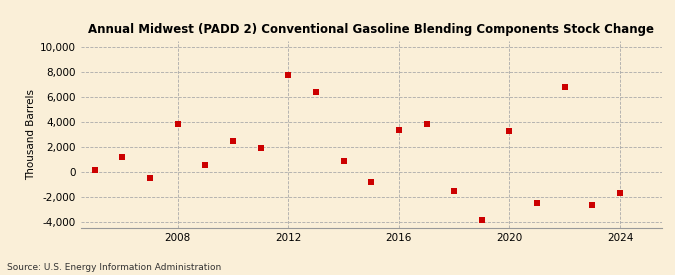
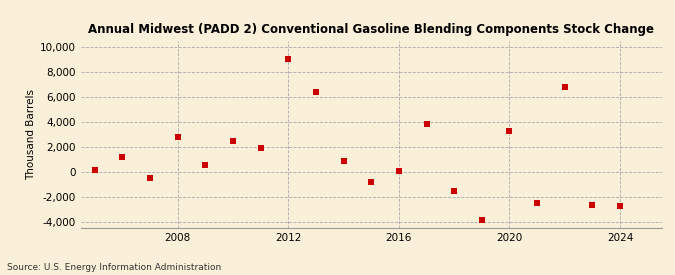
2008: 3,900 -> 2,800
2012: 7,800 -> 9,100
2016: 3,400 -> 100
2024: -1,700 -> -2,700
